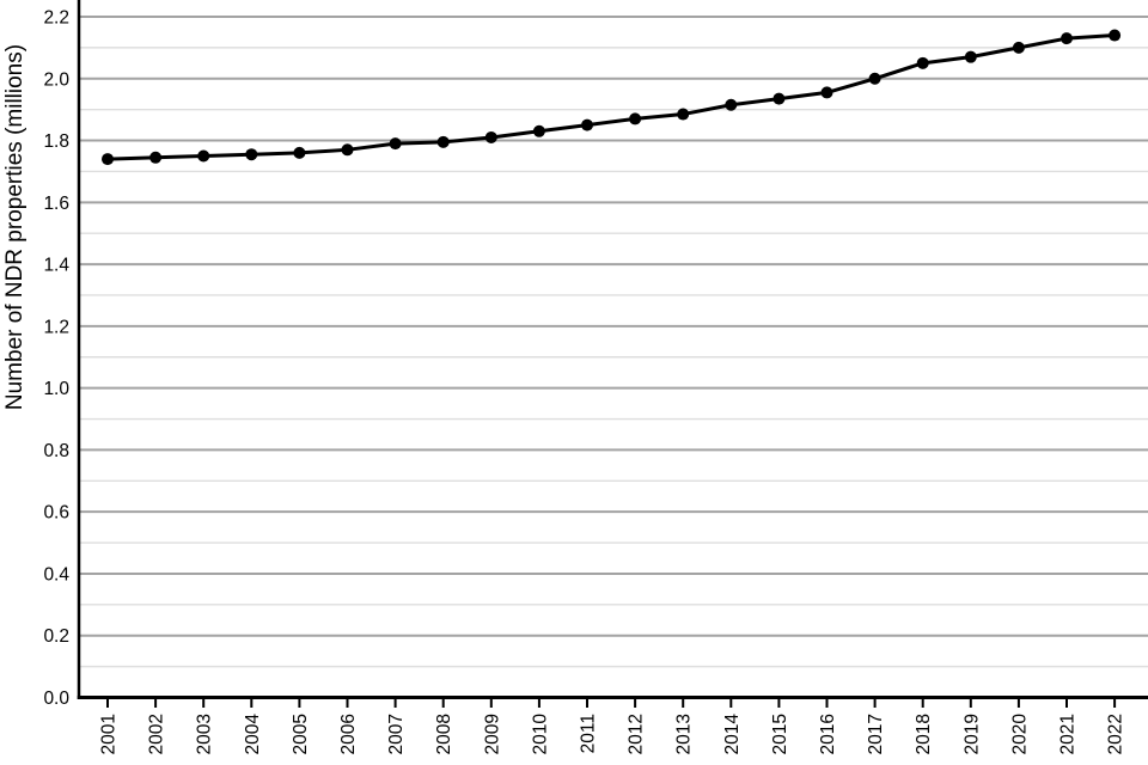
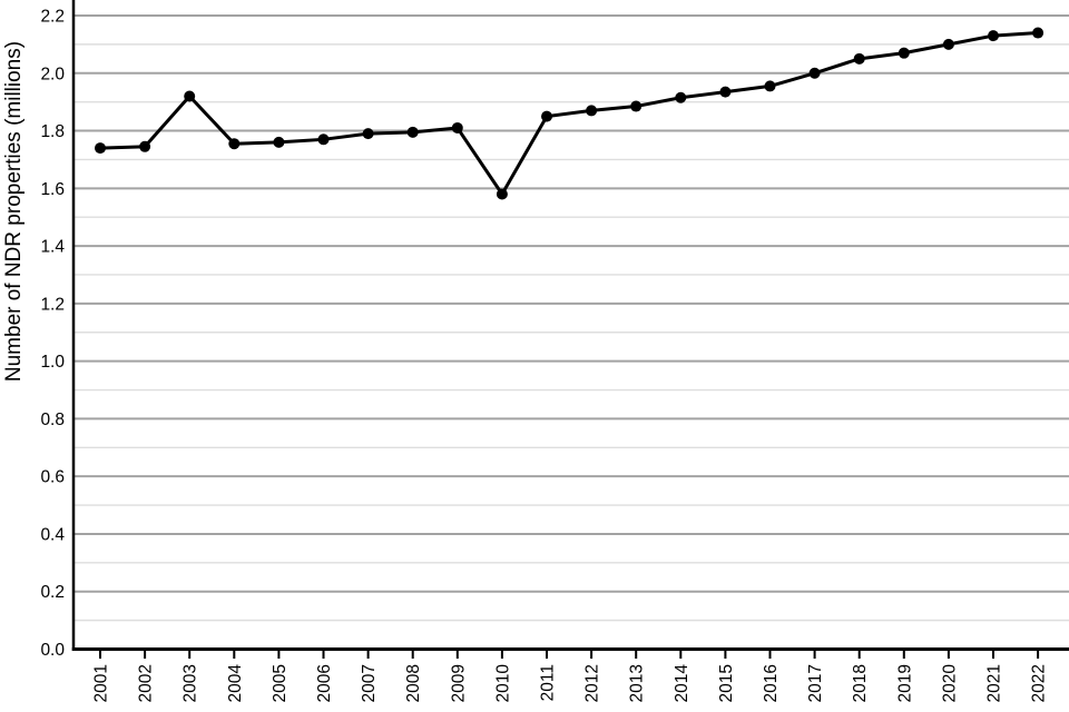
2003: 1.75 -> 1.92
2010: 1.83 -> 1.58
